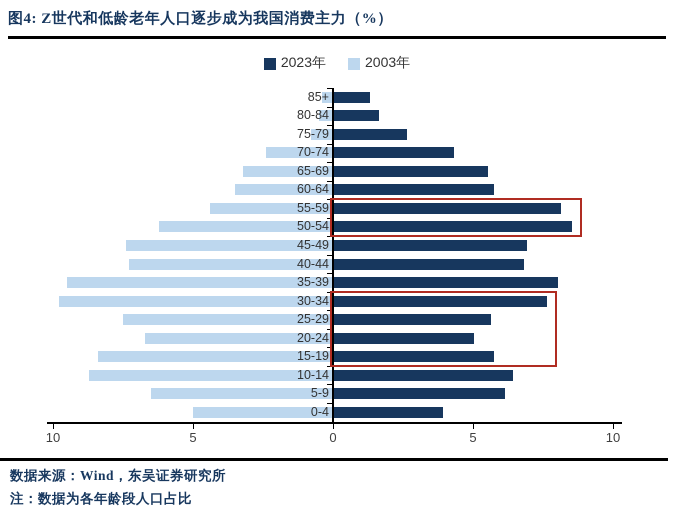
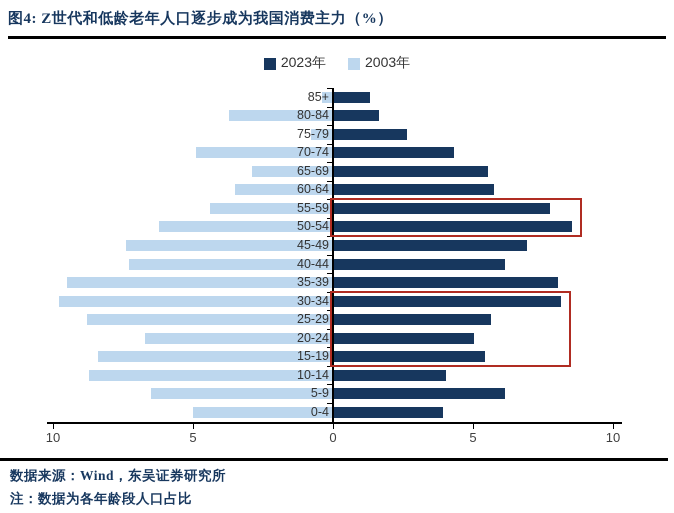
2003年/80-84: 0.5 -> 3.7
2003年/70-74: 2.4 -> 4.9
2003年/65-69: 3.2 -> 2.9
2023年/55-59: 8.1 -> 7.7
2023年/40-44: 6.8 -> 6.1
2023年/30-34: 7.6 -> 8.1
2003年/25-29: 7.5 -> 8.8
2023年/15-19: 5.7 -> 5.4
2023年/10-14: 6.4 -> 4.0
